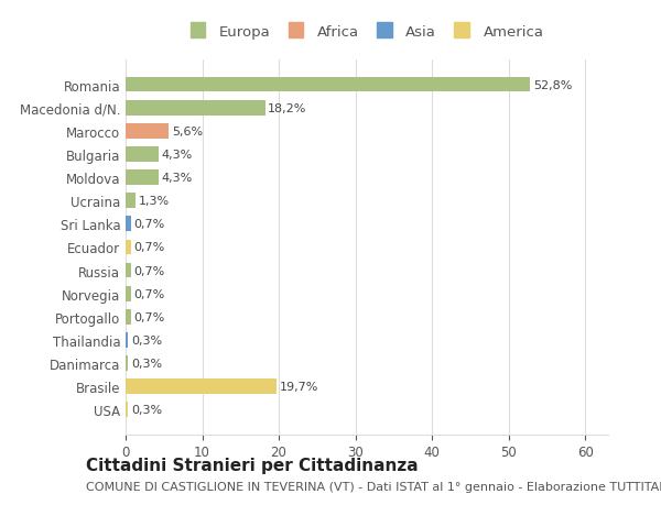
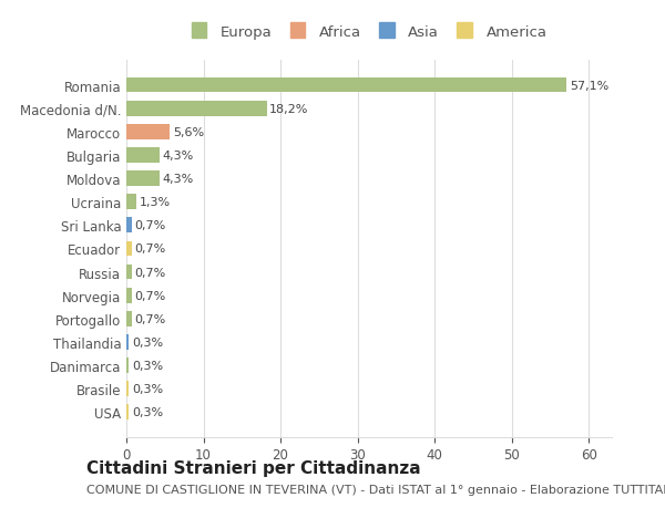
Romania: 52,8% -> 57,1%
Brasile: 19,7% -> 0,3%
